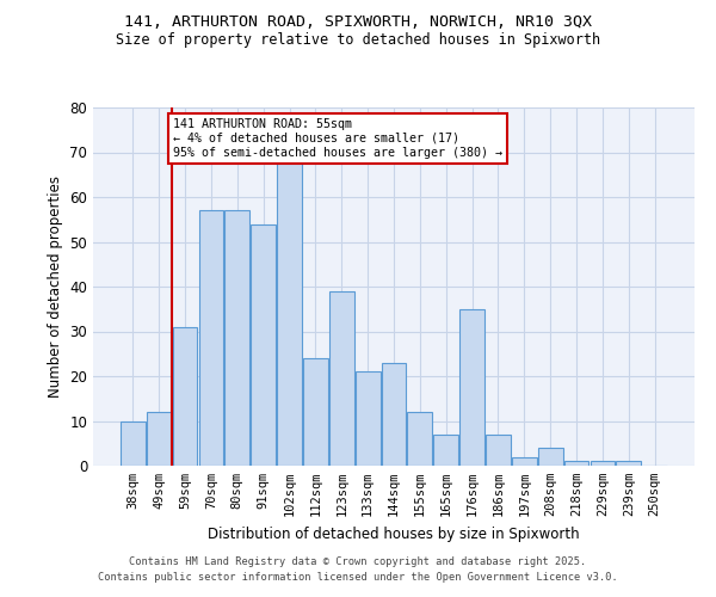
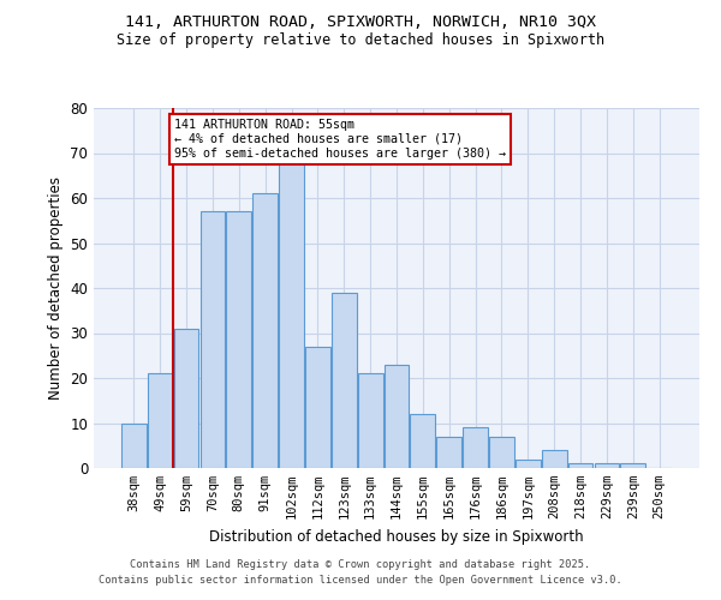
49sqm: 12 -> 21
91sqm: 54 -> 61
112sqm: 24 -> 27
176sqm: 35 -> 9
